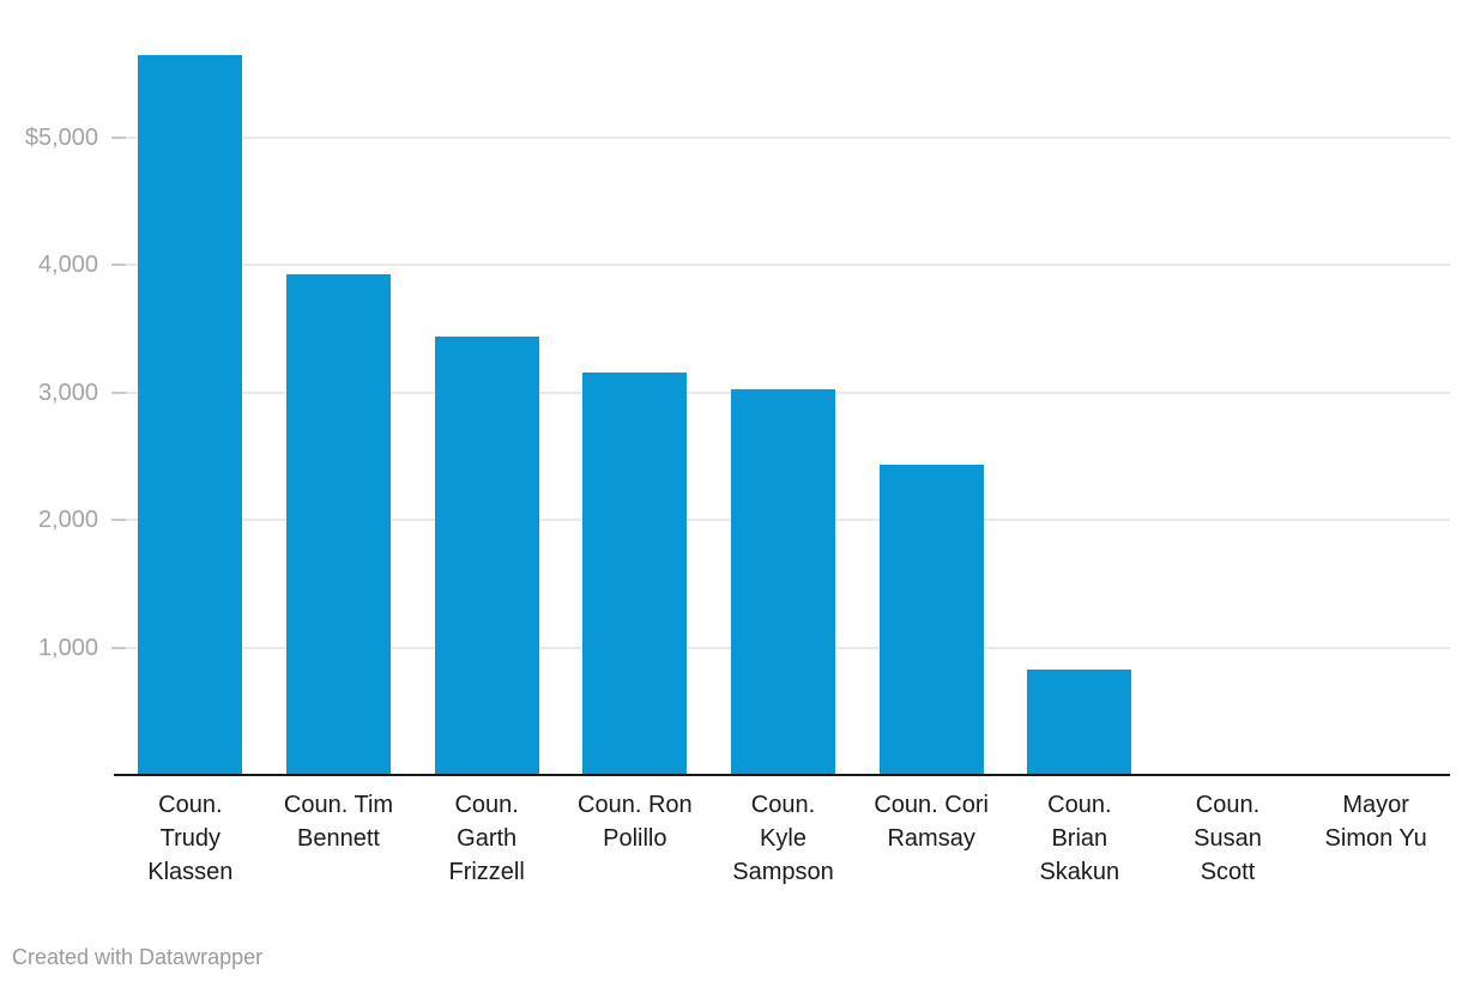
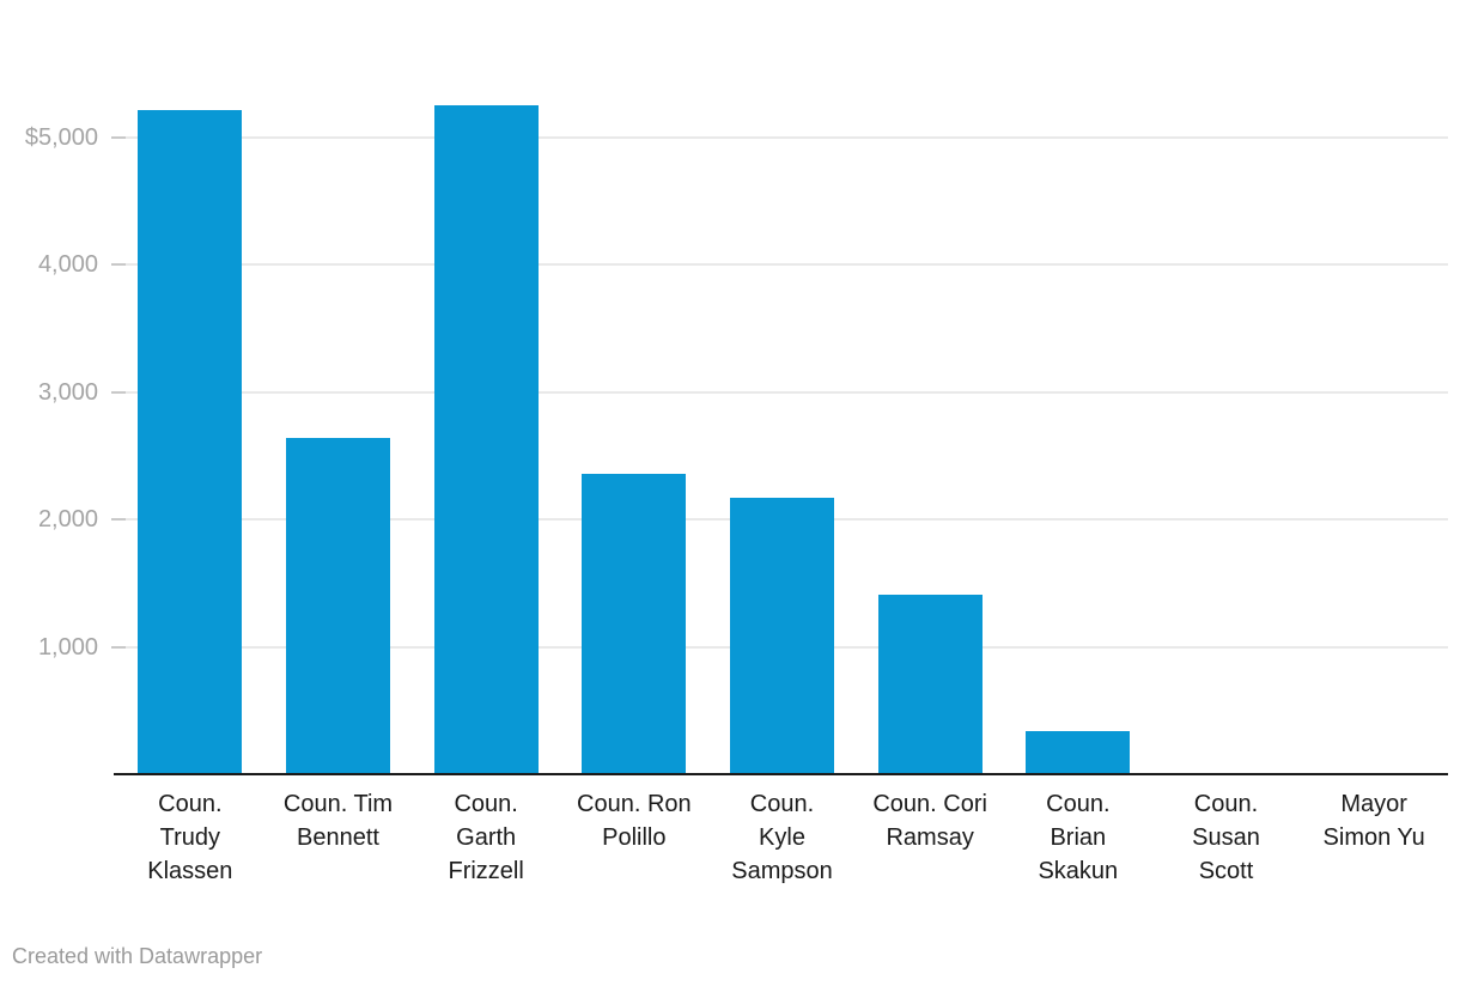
Coun. Trudy Klassen: $5650 -> $5220
Coun. Tim Bennett: $3930 -> $2640
Coun. Garth Frizzell: $3440 -> $5250
Coun. Ron Polillo: $3160 -> $2360
Coun. Kyle Sampson: $3030 -> $2170
Coun. Cori Ramsay: $2430 -> $1410
Coun. Brian Skakun: $830 -> $340
